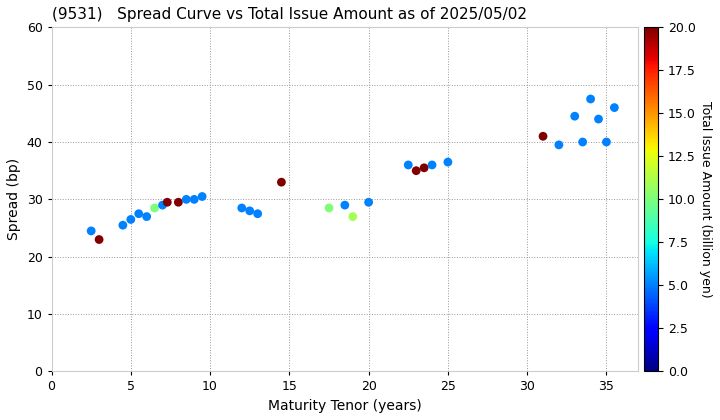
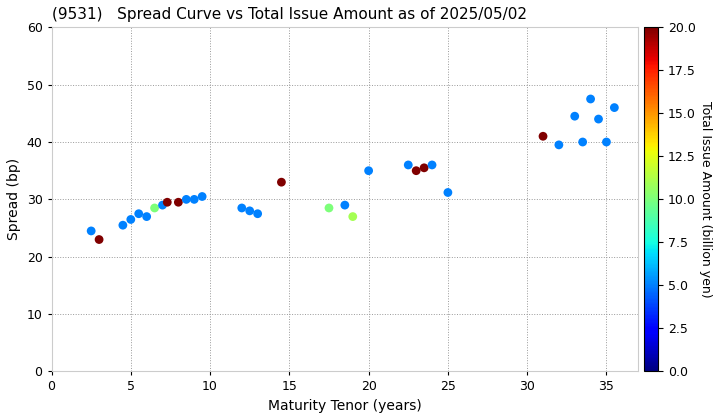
20: 29.5 -> 35.0
25: 36.5 -> 31.2
